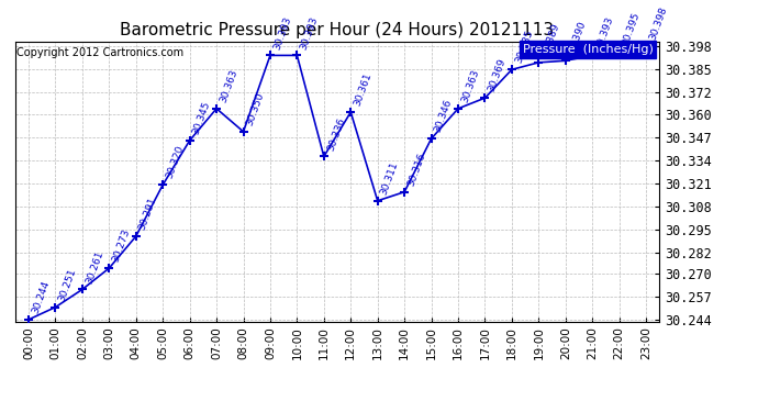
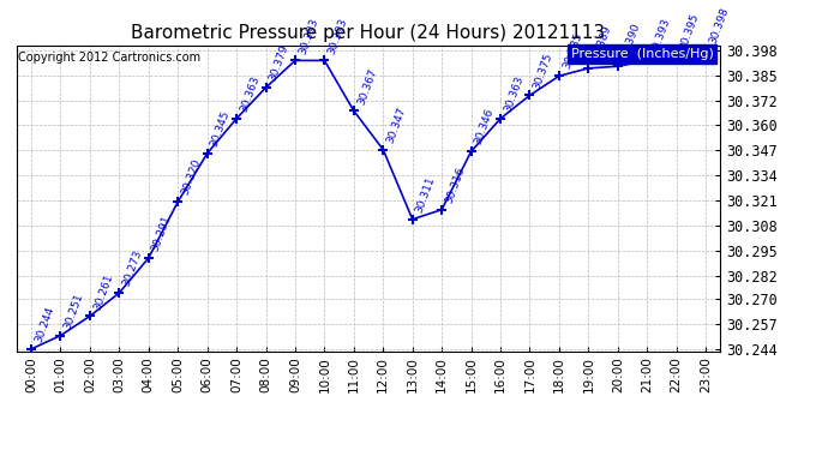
08:00: 30.350 -> 30.379
11:00: 30.336 -> 30.367
12:00: 30.361 -> 30.347
17:00: 30.369 -> 30.375
